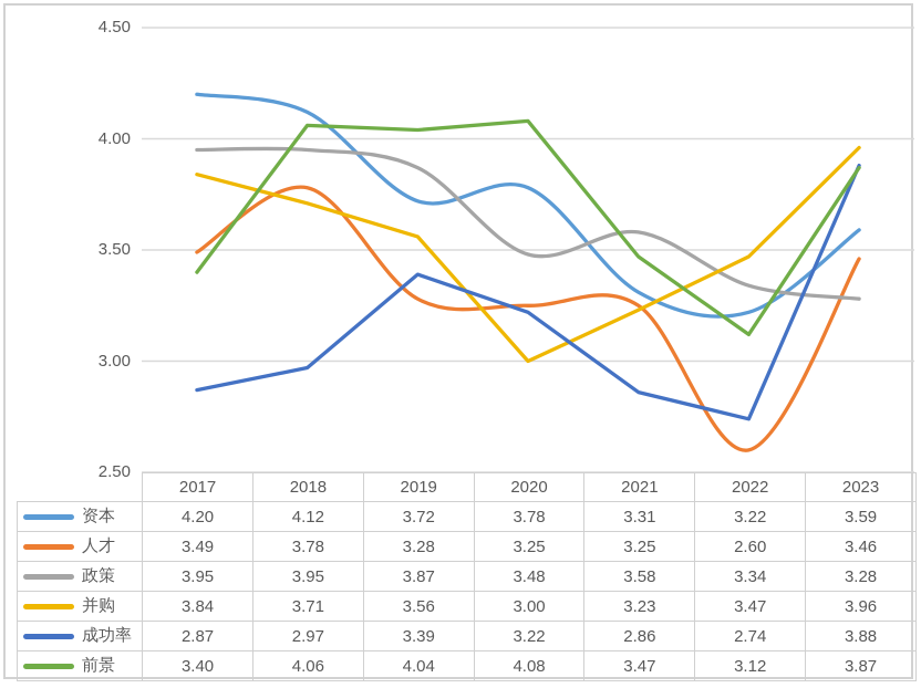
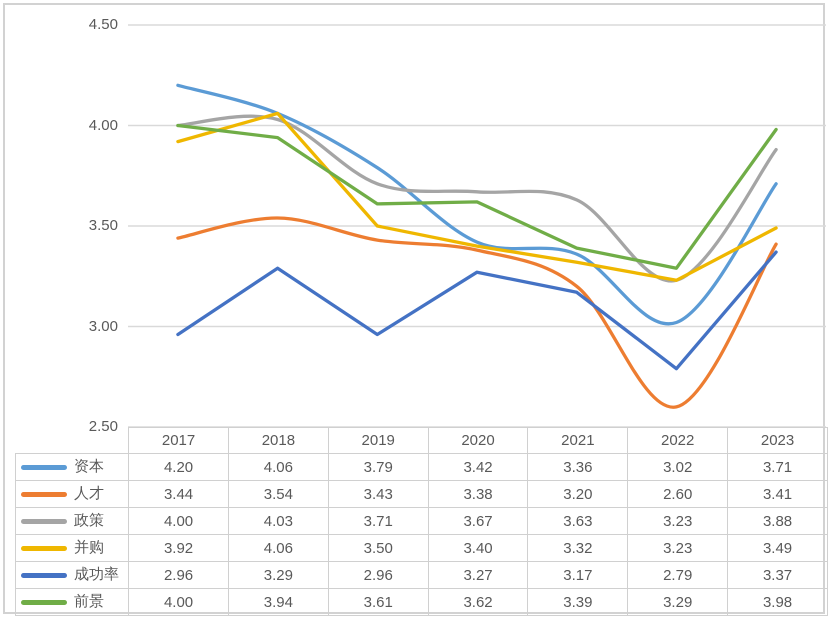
人才/2017: 3.49 -> 3.44
政策/2017: 3.95 -> 4.00
并购/2017: 3.84 -> 3.92
成功率/2017: 2.87 -> 2.96
前景/2017: 3.40 -> 4.00
资本/2018: 4.12 -> 4.06
人才/2018: 3.78 -> 3.54
政策/2018: 3.95 -> 4.03
并购/2018: 3.71 -> 4.06
成功率/2018: 2.97 -> 3.29
前景/2018: 4.06 -> 3.94
资本/2019: 3.72 -> 3.79
人才/2019: 3.28 -> 3.43
政策/2019: 3.87 -> 3.71
并购/2019: 3.56 -> 3.50
成功率/2019: 3.39 -> 2.96
前景/2019: 4.04 -> 3.61
资本/2020: 3.78 -> 3.42
人才/2020: 3.25 -> 3.38
政策/2020: 3.48 -> 3.67
并购/2020: 3.00 -> 3.40
成功率/2020: 3.22 -> 3.27
前景/2020: 4.08 -> 3.62
资本/2021: 3.31 -> 3.36
人才/2021: 3.25 -> 3.20
政策/2021: 3.58 -> 3.63
并购/2021: 3.23 -> 3.32
成功率/2021: 2.86 -> 3.17
前景/2021: 3.47 -> 3.39
资本/2022: 3.22 -> 3.02
政策/2022: 3.34 -> 3.23
并购/2022: 3.47 -> 3.23
成功率/2022: 2.74 -> 2.79
前景/2022: 3.12 -> 3.29
资本/2023: 3.59 -> 3.71
人才/2023: 3.46 -> 3.41
政策/2023: 3.28 -> 3.88
并购/2023: 3.96 -> 3.49
成功率/2023: 3.88 -> 3.37
前景/2023: 3.87 -> 3.98
